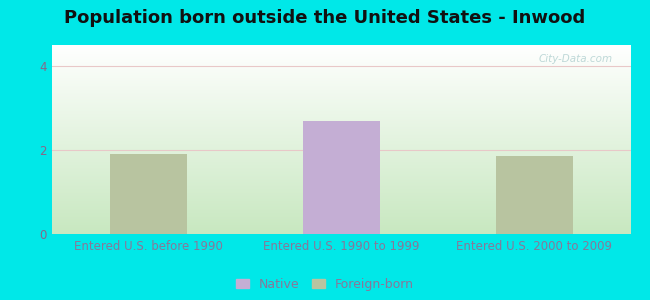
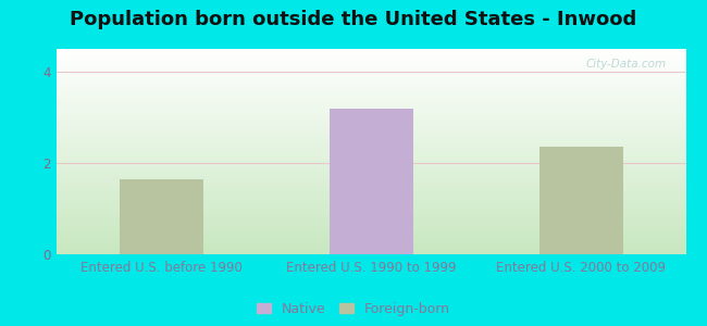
Entered U.S. before 1990: 1.90 -> 1.65
Entered U.S. 1990 to 1999: 2.70 -> 3.20
Entered U.S. 2000 to 2009: 1.85 -> 2.35
